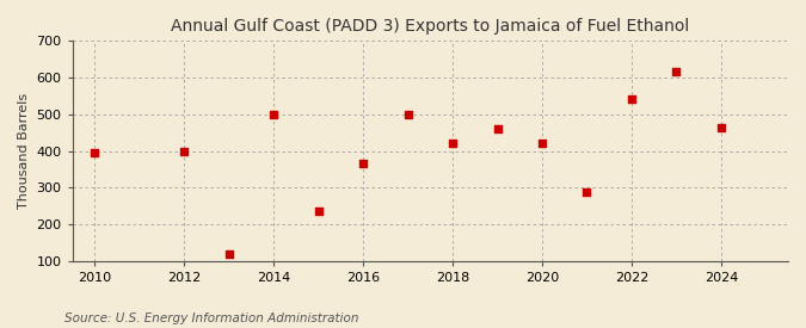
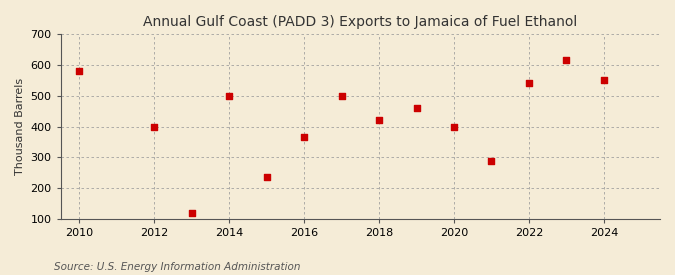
2010: 395 -> 580
2020: 420 -> 400
2024: 465 -> 550
